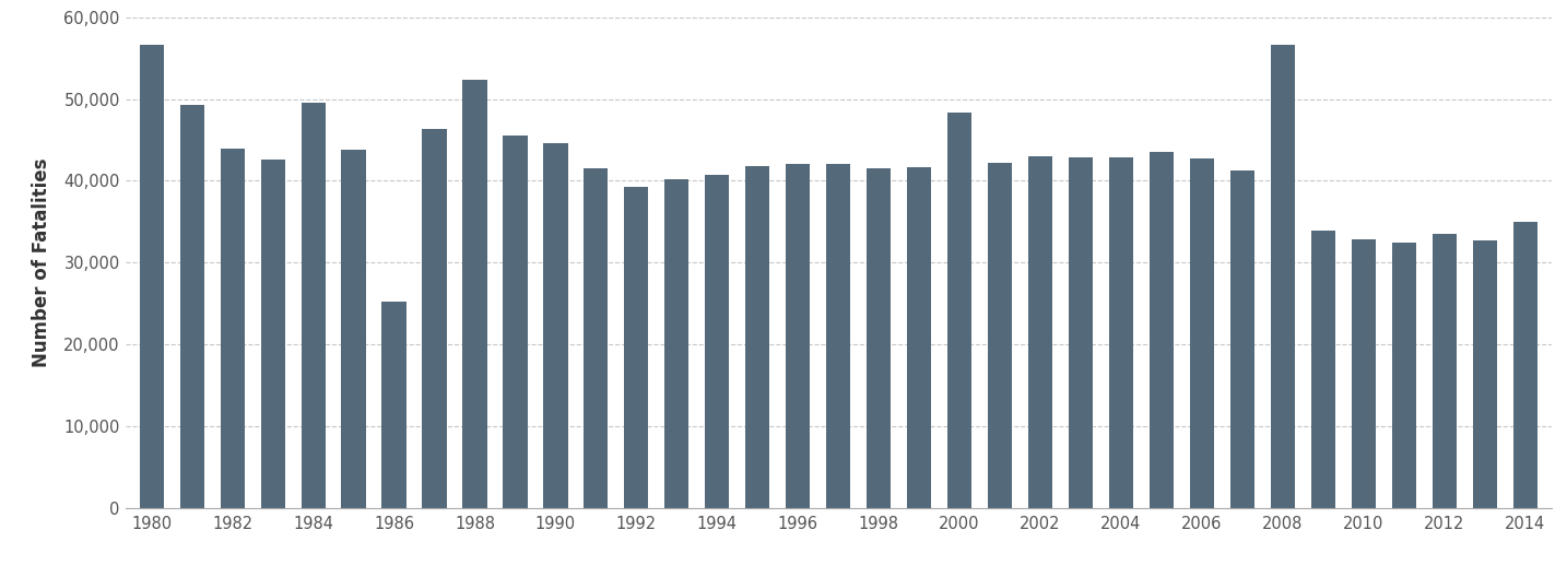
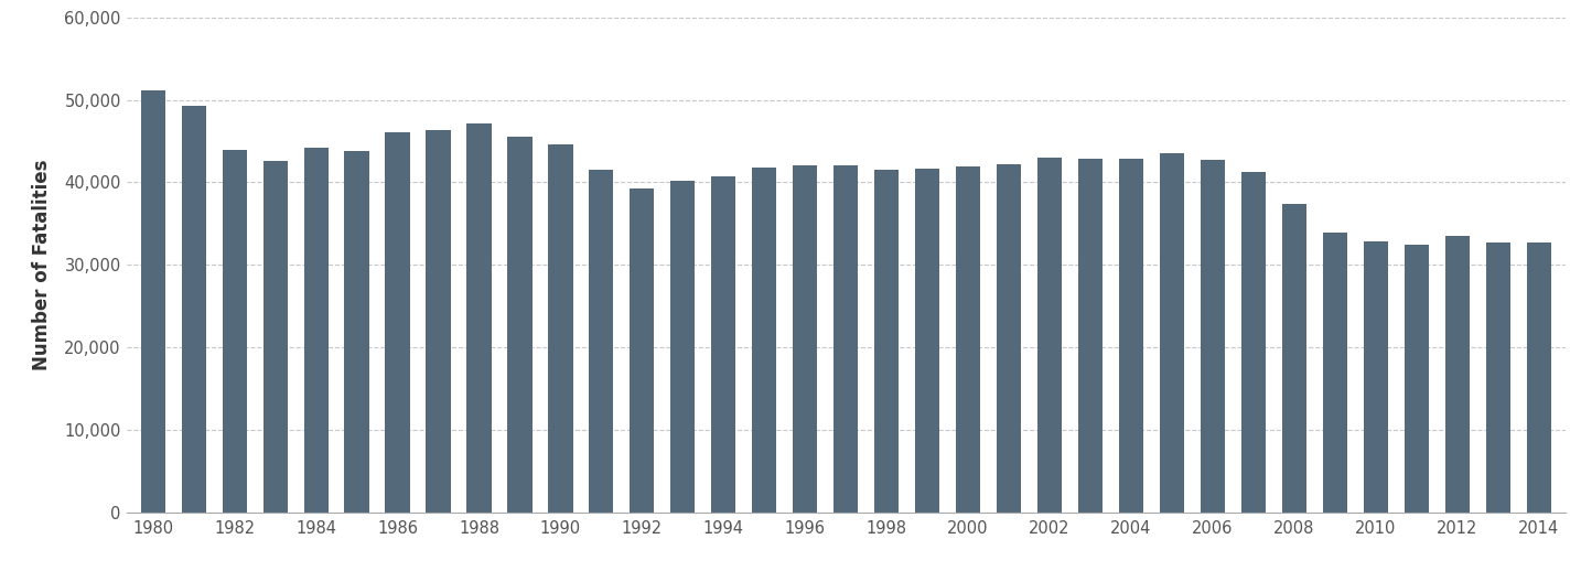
1980: 56,600 -> 51,100
1984: 49,600 -> 44,300
1986: 25,200 -> 46,100
1988: 52,400 -> 47,100
2000: 48,400 -> 41,900
2008: 56,600 -> 37,400
2014: 35,000 -> 32,700
